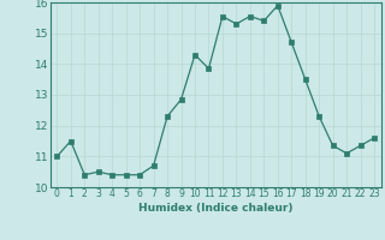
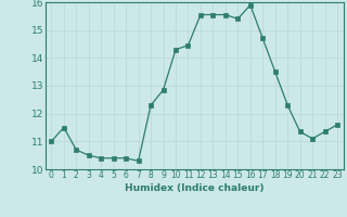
2: 10.40 -> 10.70
7: 10.70 -> 10.30
11: 13.85 -> 14.45
13: 15.30 -> 15.55
